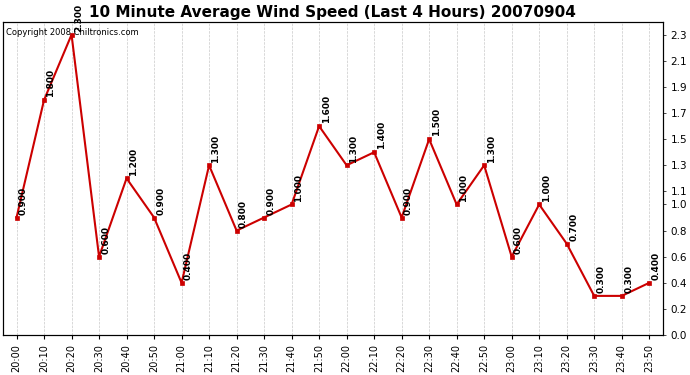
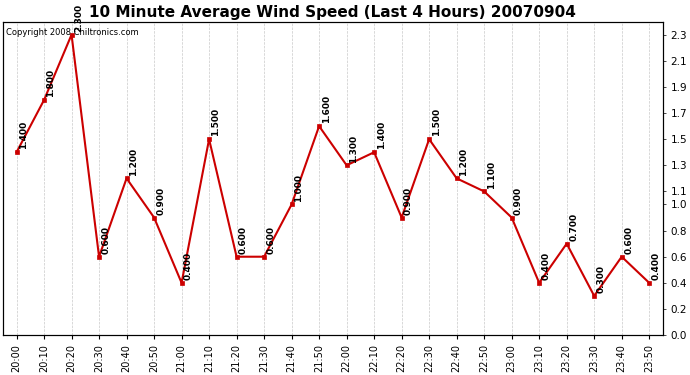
20:00: 0.900 -> 1.400
21:10: 1.300 -> 1.500
21:20: 0.800 -> 0.600
21:30: 0.900 -> 0.600
22:40: 1.000 -> 1.200
22:50: 1.300 -> 1.100
23:00: 0.600 -> 0.900
23:10: 1.000 -> 0.400
23:40: 0.300 -> 0.600
